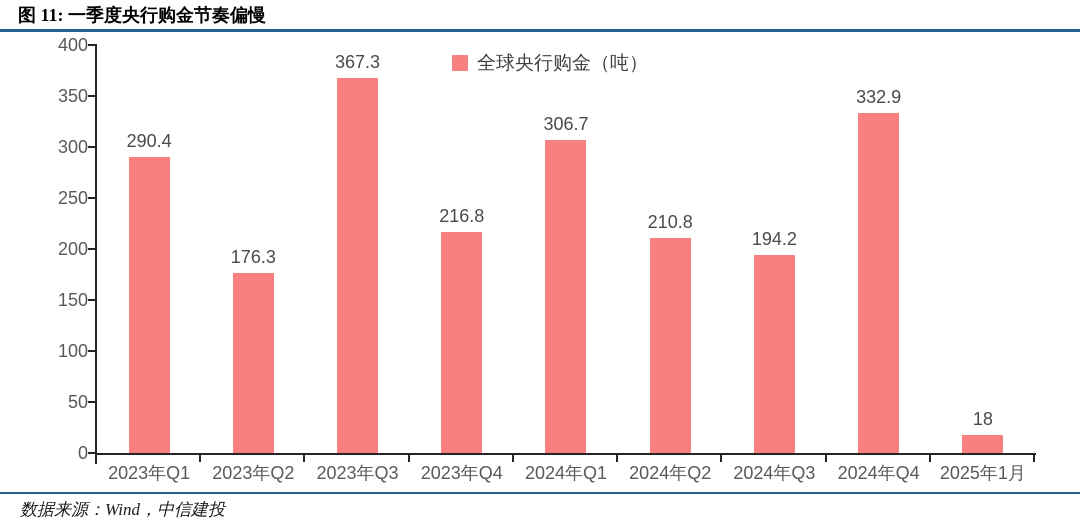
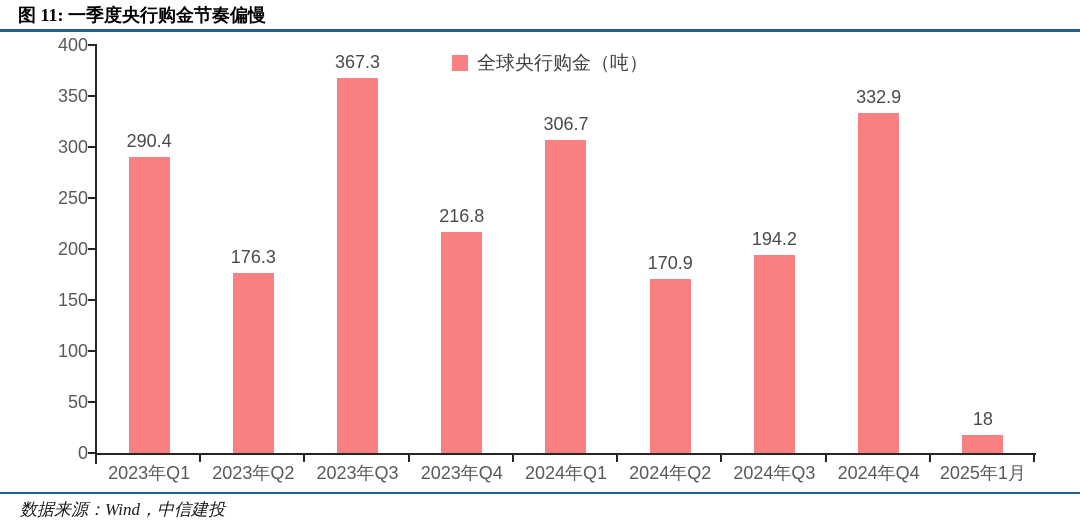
2024年Q2: 210.8 -> 170.9
